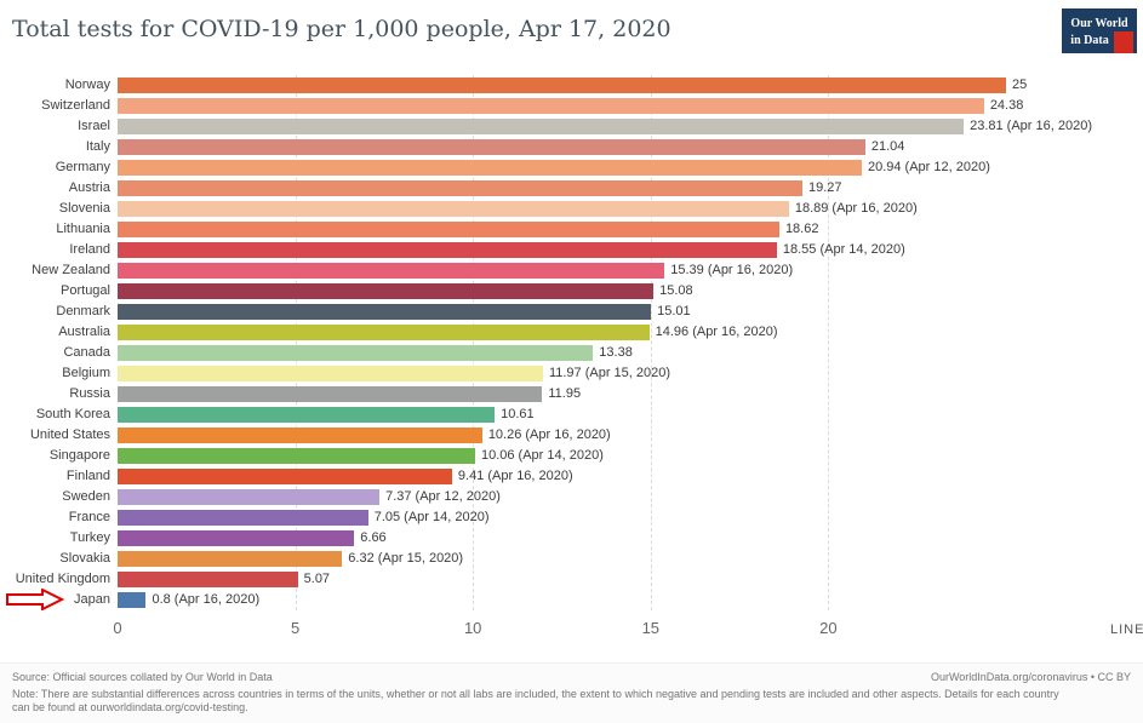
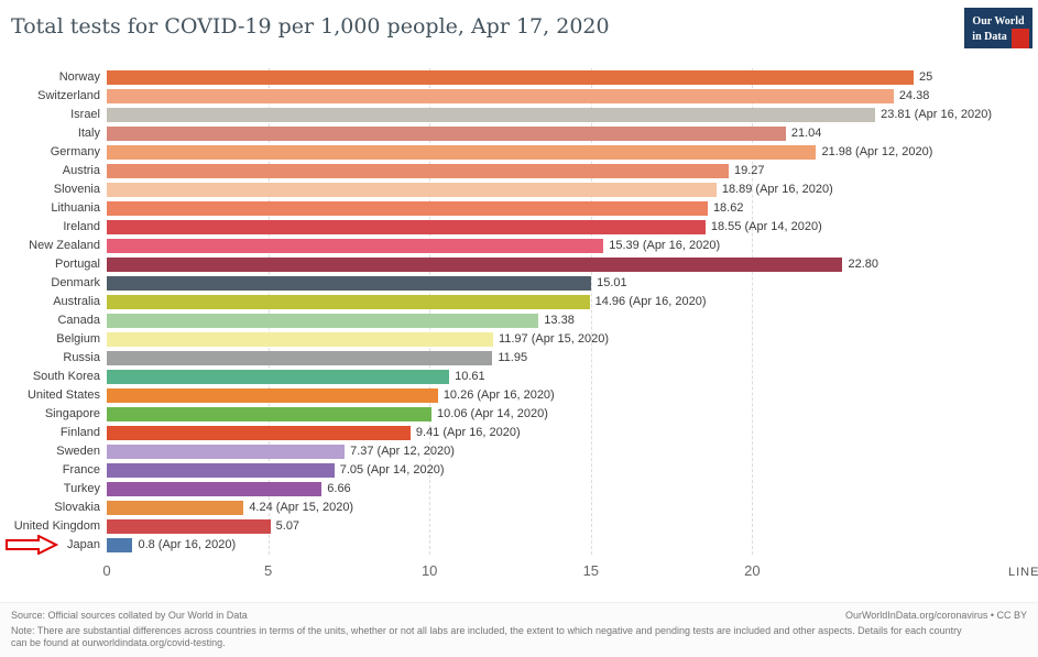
Germany: 20.94 -> 21.98
Portugal: 15.08 -> 22.80
Slovakia: 6.32 -> 4.24
